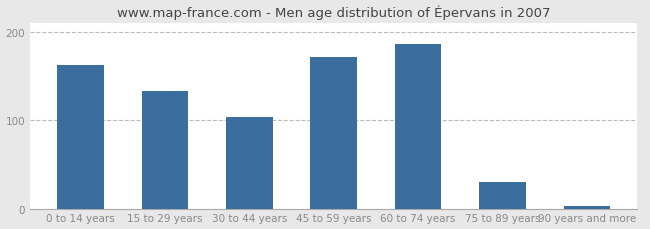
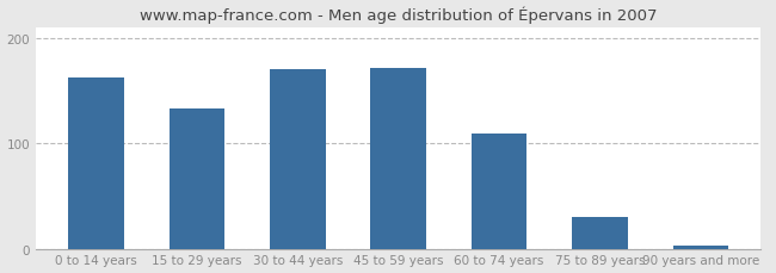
30 to 44 years: 104 -> 170
60 to 74 years: 186 -> 109
